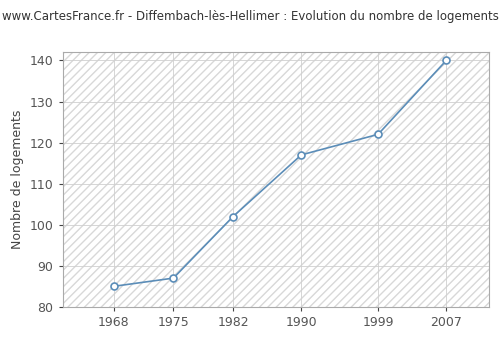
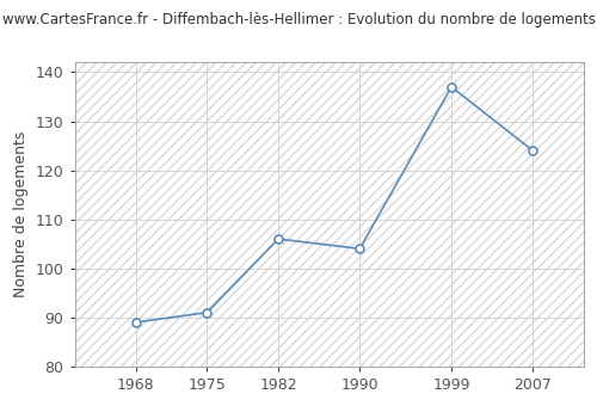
1968: 85 -> 89
1975: 87 -> 91
1982: 102 -> 106
1990: 117 -> 104
1999: 122 -> 137
2007: 140 -> 124
